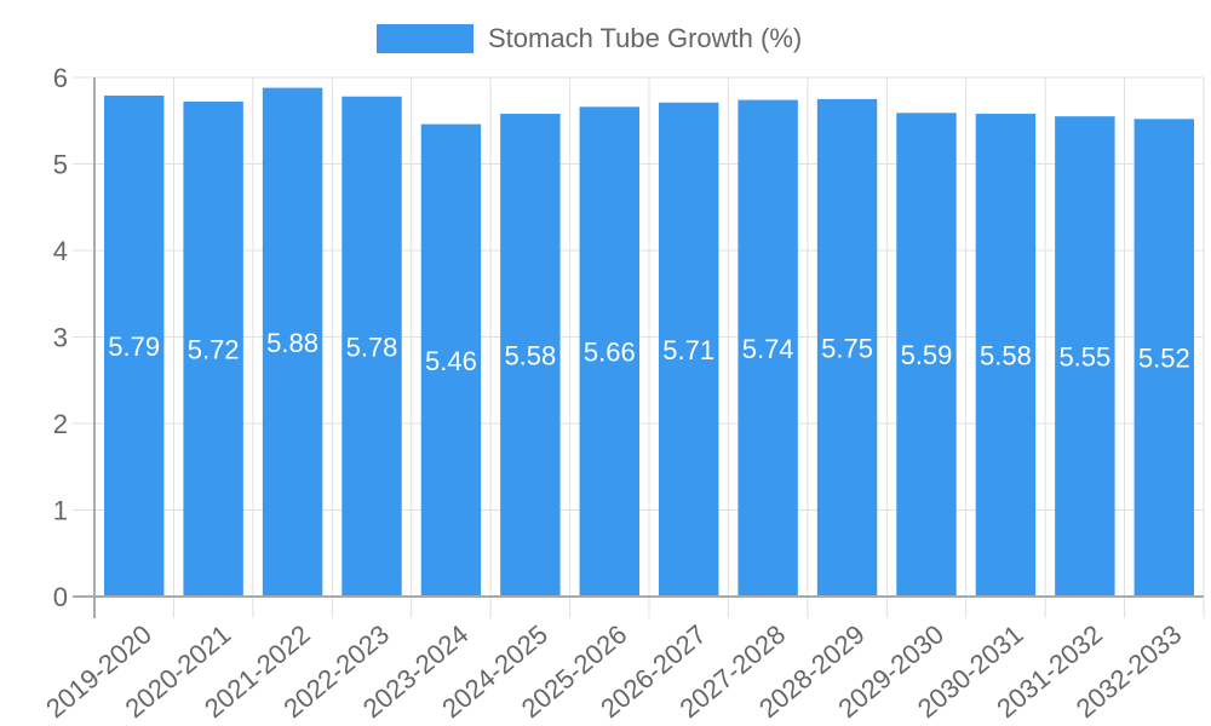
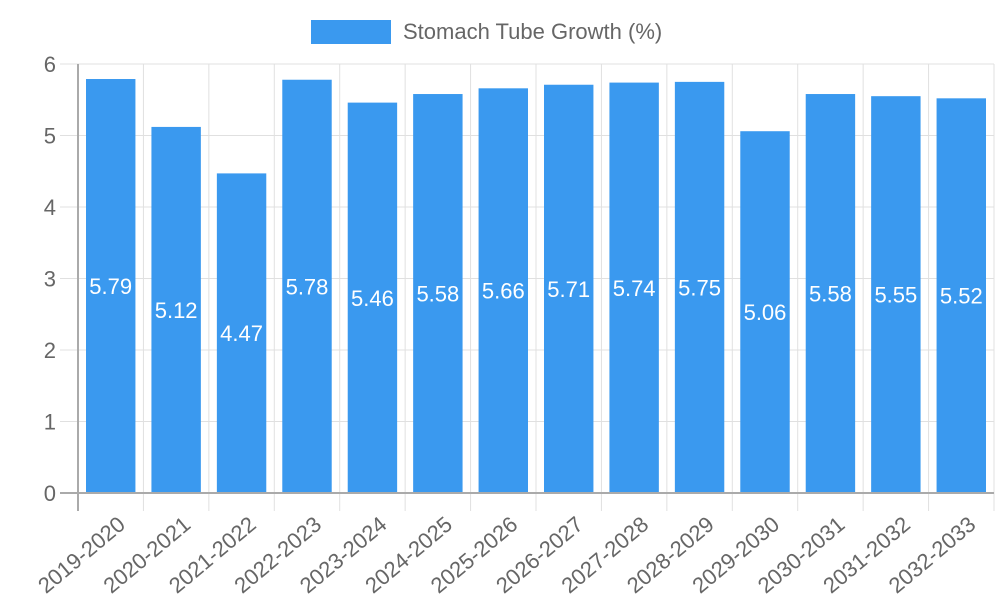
2020-2021: 5.72 -> 5.12
2021-2022: 5.88 -> 4.47
2029-2030: 5.59 -> 5.06
